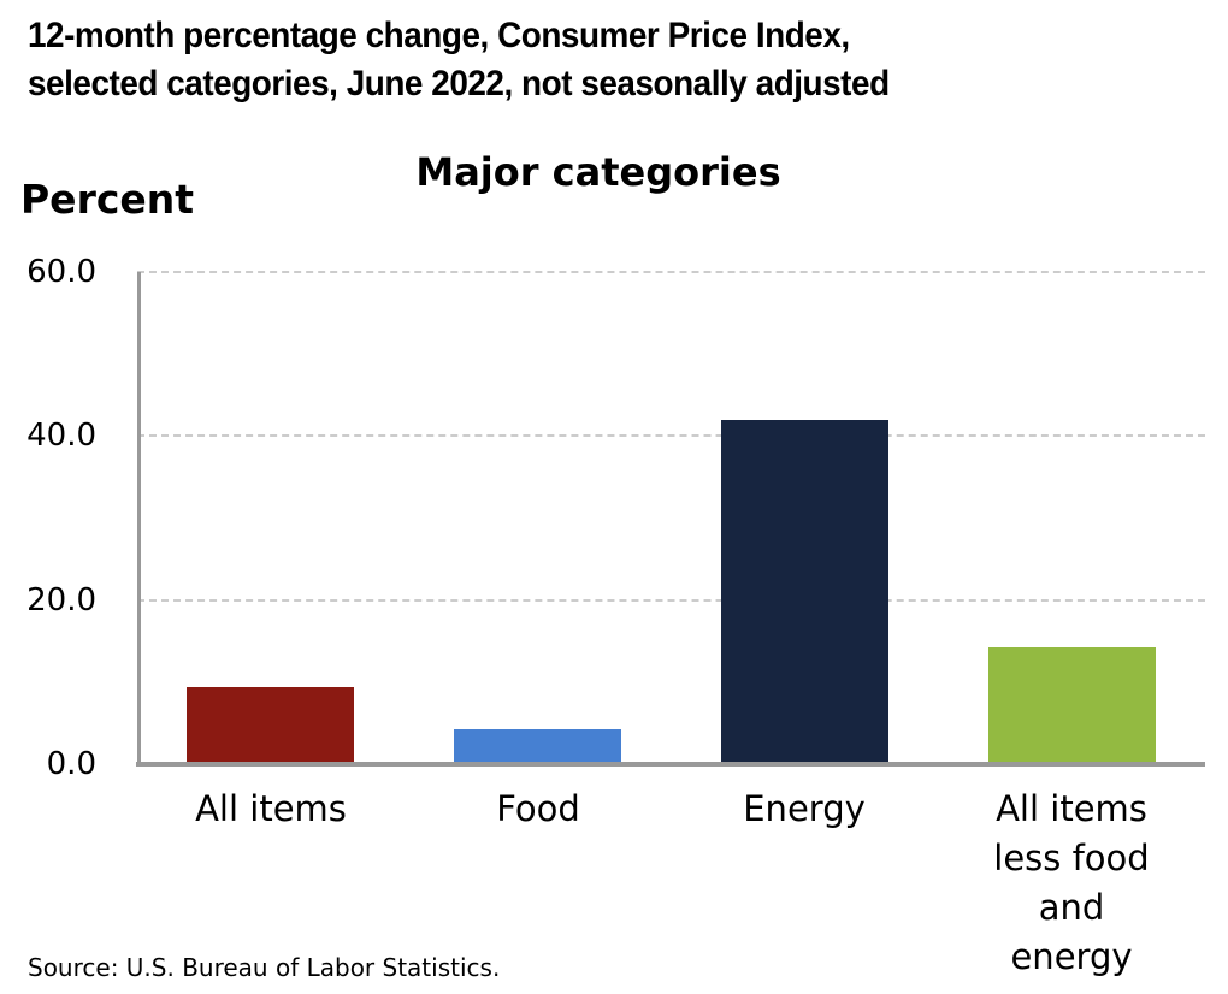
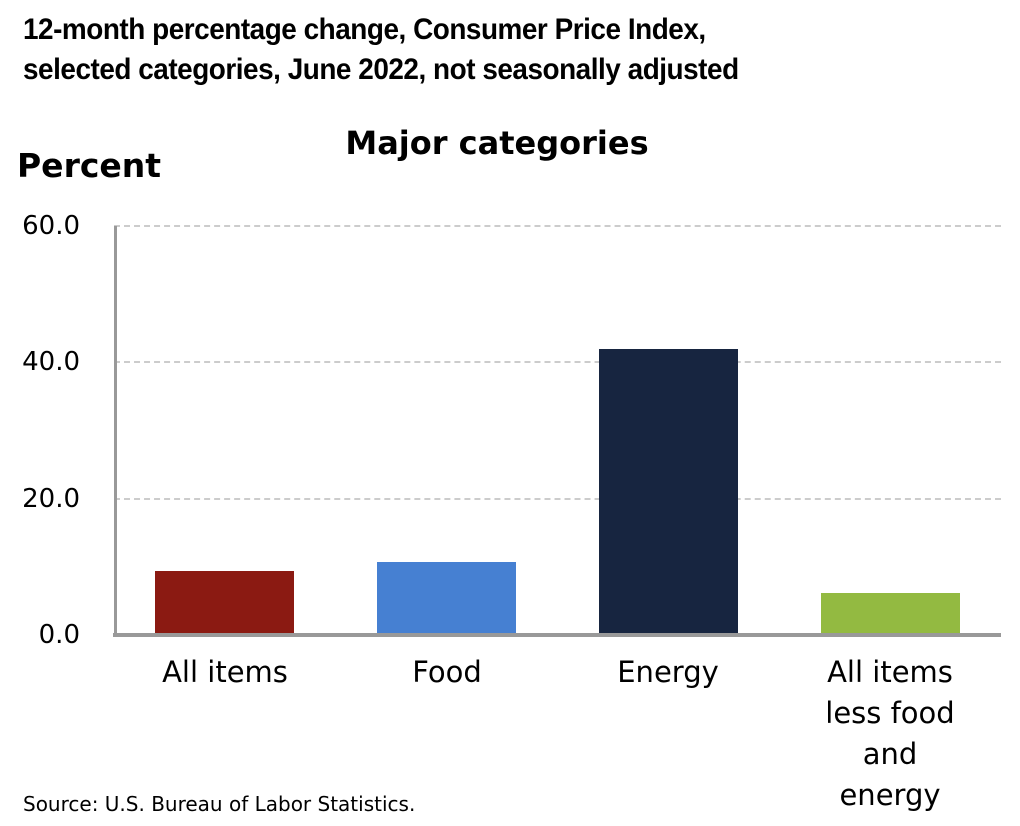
Food: 4 -> 10
All items less food and energy: 14 -> 6
